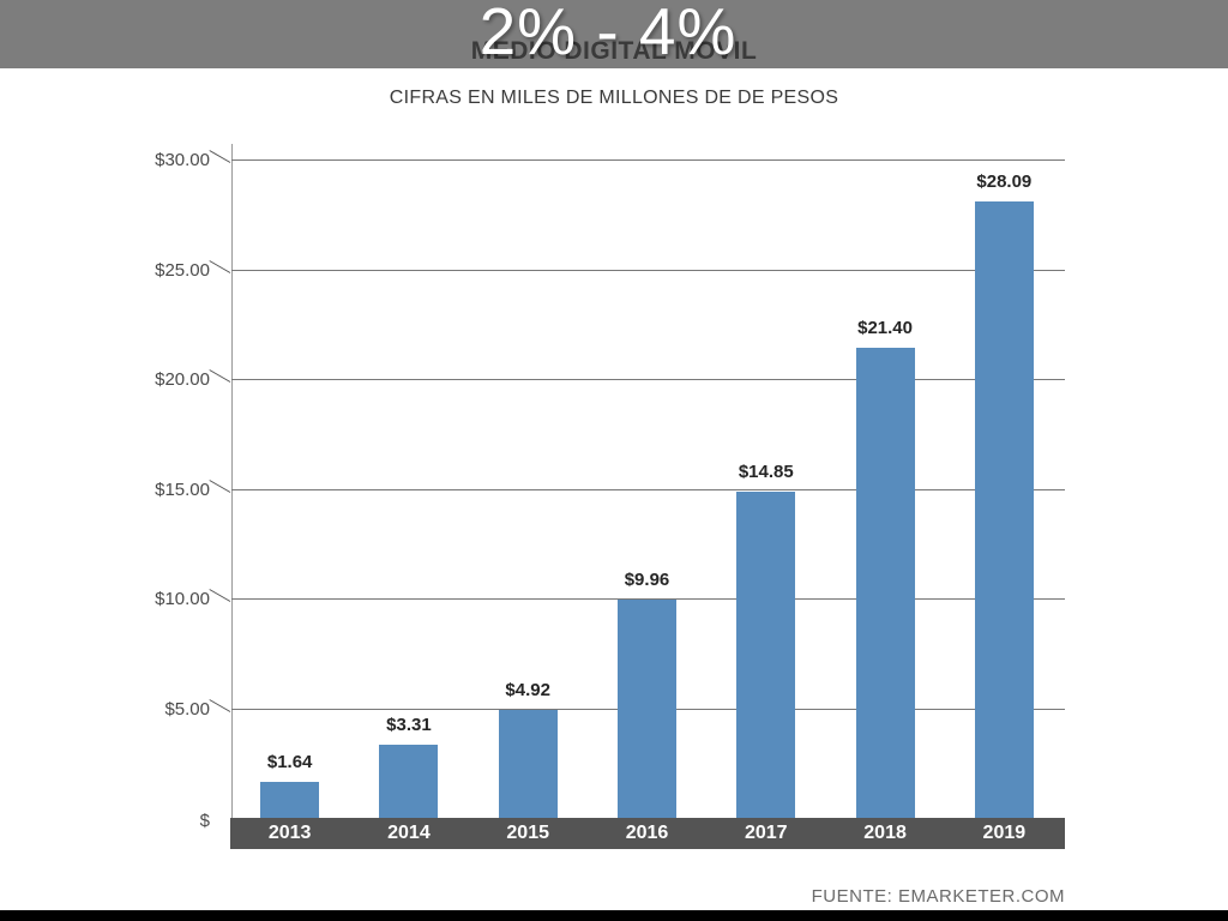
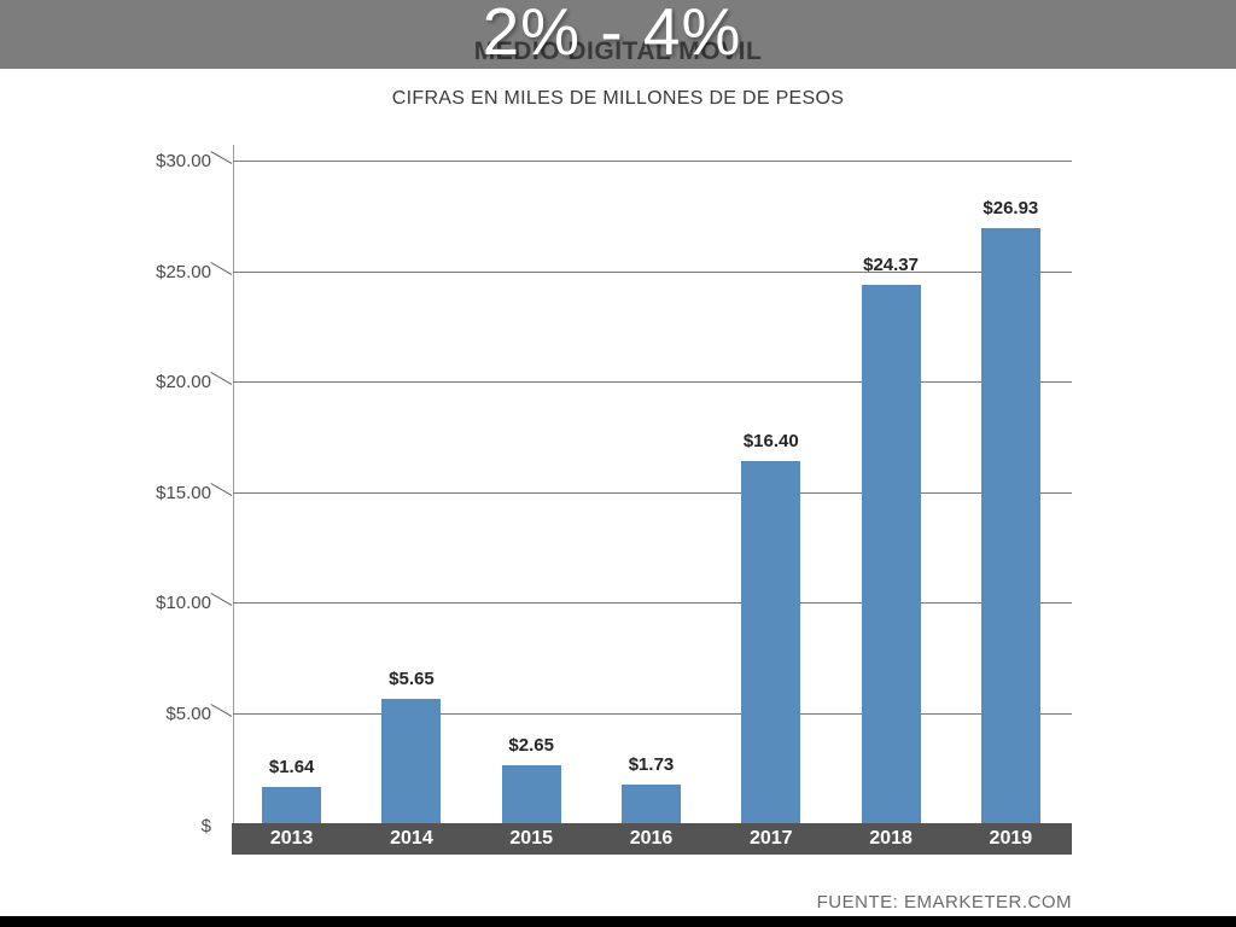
2014: $3.31 -> $5.65
2015: $4.92 -> $2.65
2016: $9.96 -> $1.73
2017: $14.85 -> $16.40
2018: $21.40 -> $24.37
2019: $28.09 -> $26.93
